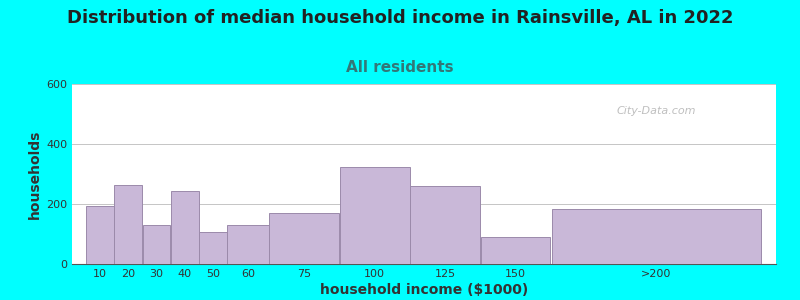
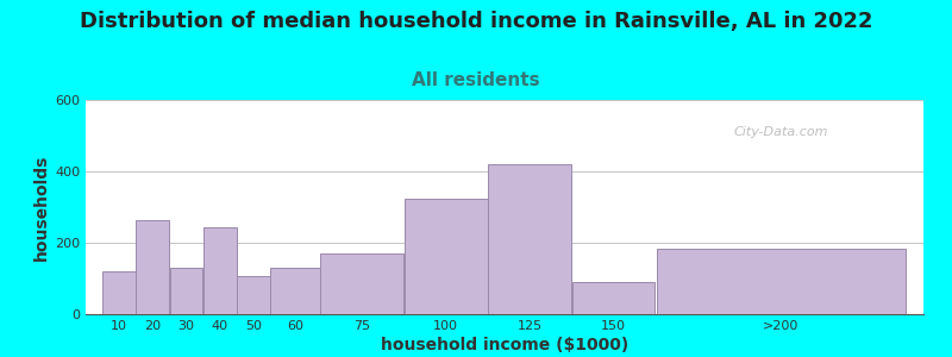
10: 195 -> 120
125: 260 -> 420
